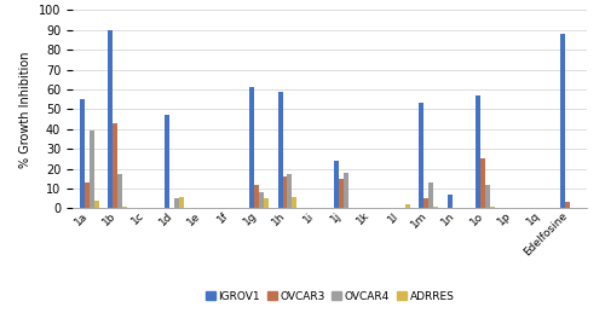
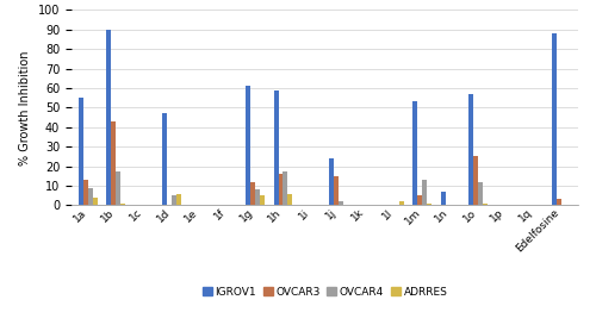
OVCAR4/1a: 39 -> 9
OVCAR4/1j: 18 -> 2
